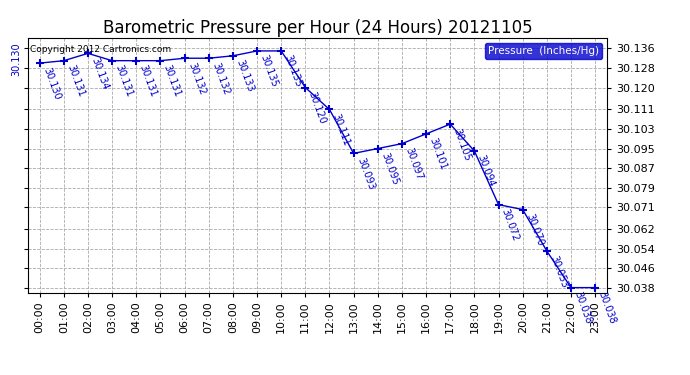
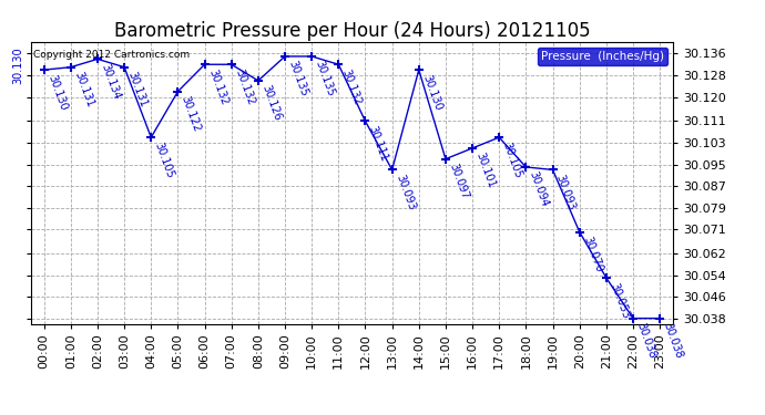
04:00: 30.131 -> 30.105
05:00: 30.131 -> 30.122
08:00: 30.133 -> 30.126
11:00: 30.120 -> 30.132
14:00: 30.095 -> 30.130
19:00: 30.072 -> 30.093
